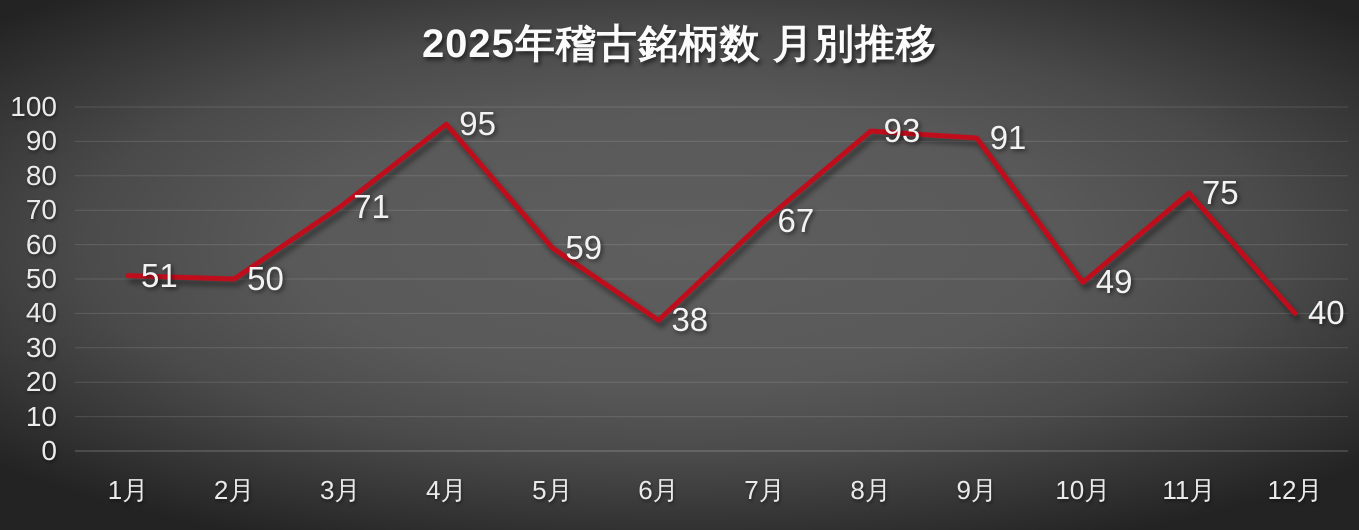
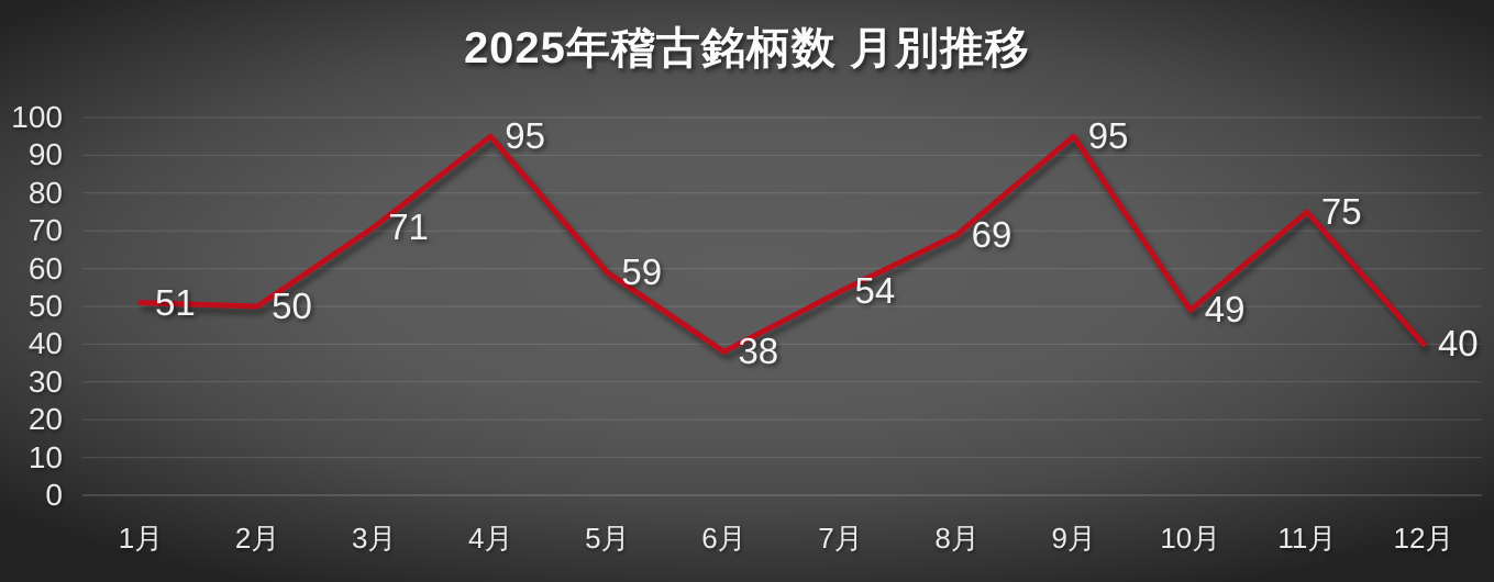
7月: 67 -> 54
8月: 93 -> 69
9月: 91 -> 95
